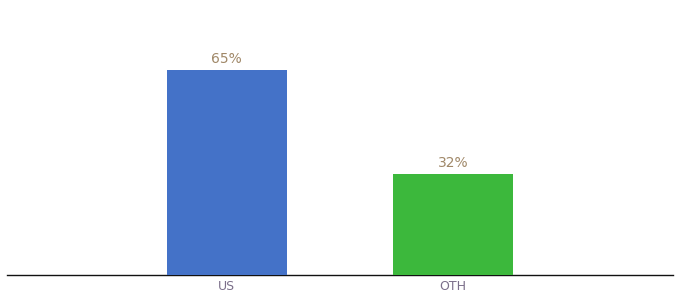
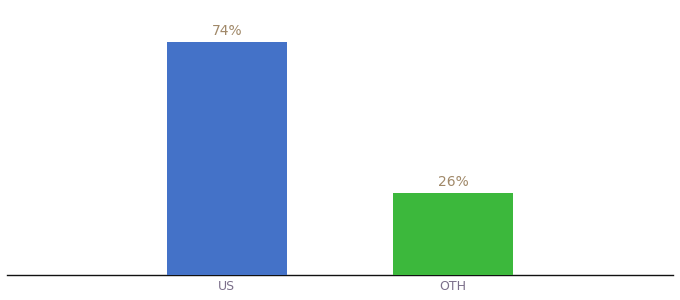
US: 65% -> 74%
OTH: 32% -> 26%
